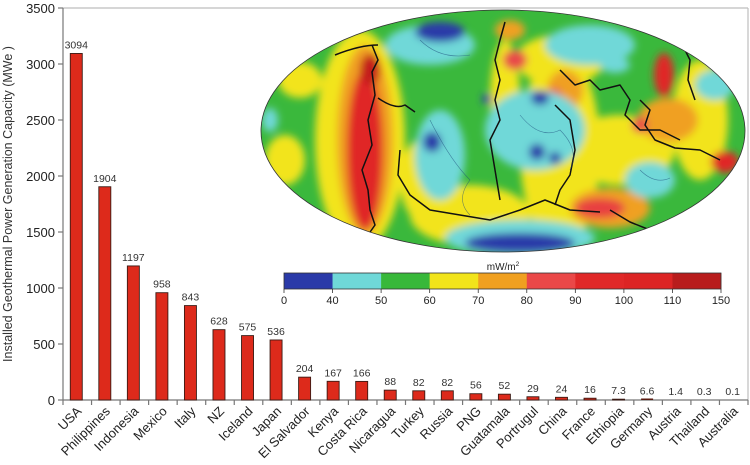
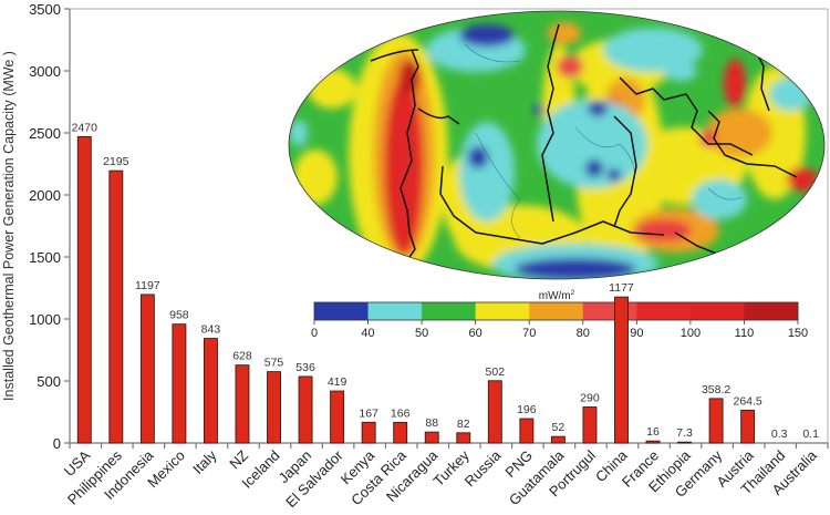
USA: 3094 -> 2470
Philippines: 1904 -> 2195
El Salvador: 204 -> 419
Russia: 82 -> 502
PNG: 56 -> 196
Portrugul: 29 -> 290
China: 24 -> 1177
Germany: 6.6 -> 358.2
Austria: 1.4 -> 264.5
